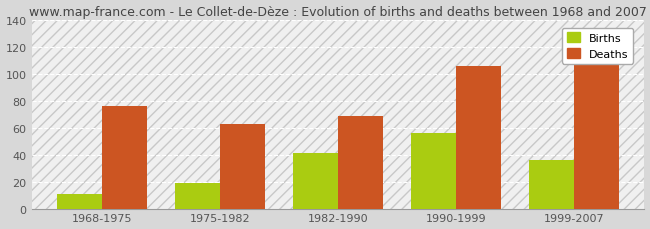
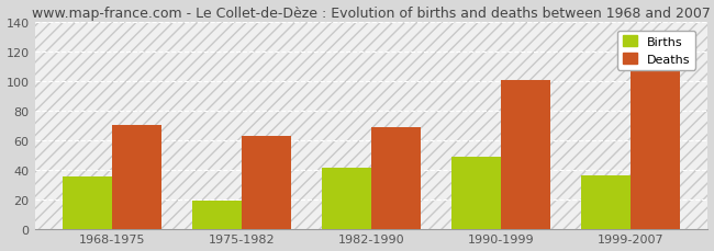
Births/1968-1975: 11 -> 35
Deaths/1968-1975: 76 -> 70
Births/1990-1999: 56 -> 49
Deaths/1990-1999: 106 -> 101
